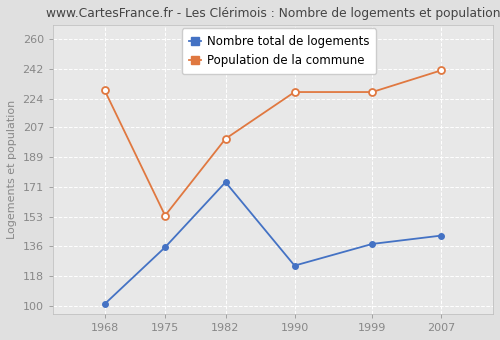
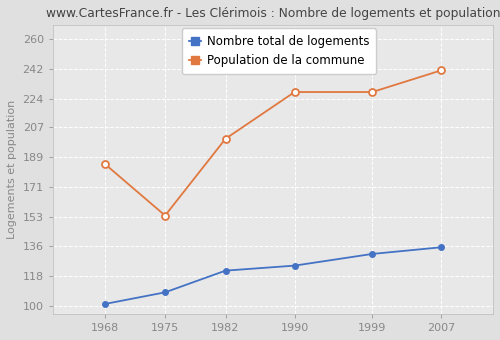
Population de la commune/1968: 229 -> 185
Nombre total de logements/1975: 135 -> 108
Nombre total de logements/1982: 174 -> 121
Nombre total de logements/1999: 137 -> 131
Nombre total de logements/2007: 142 -> 135
